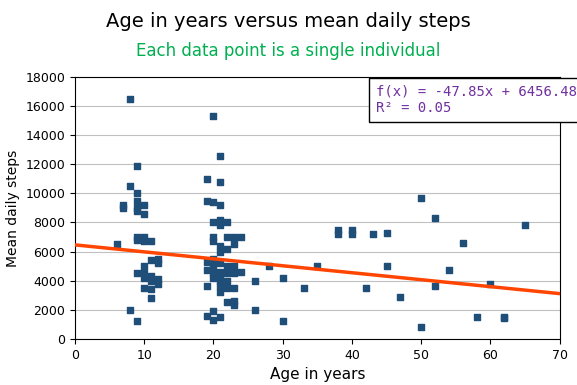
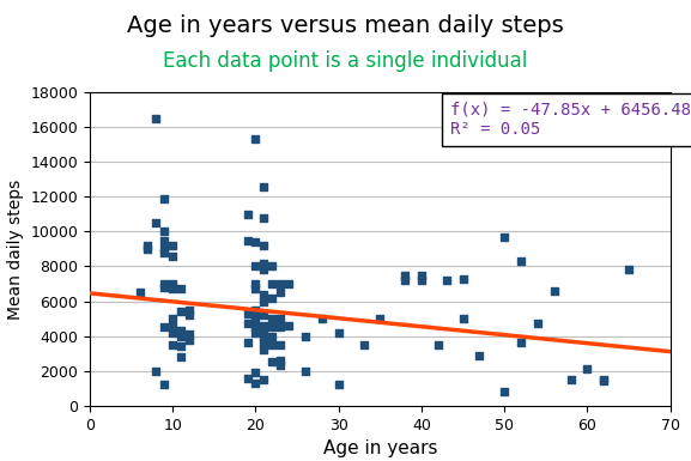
60: 3800 -> 2100
